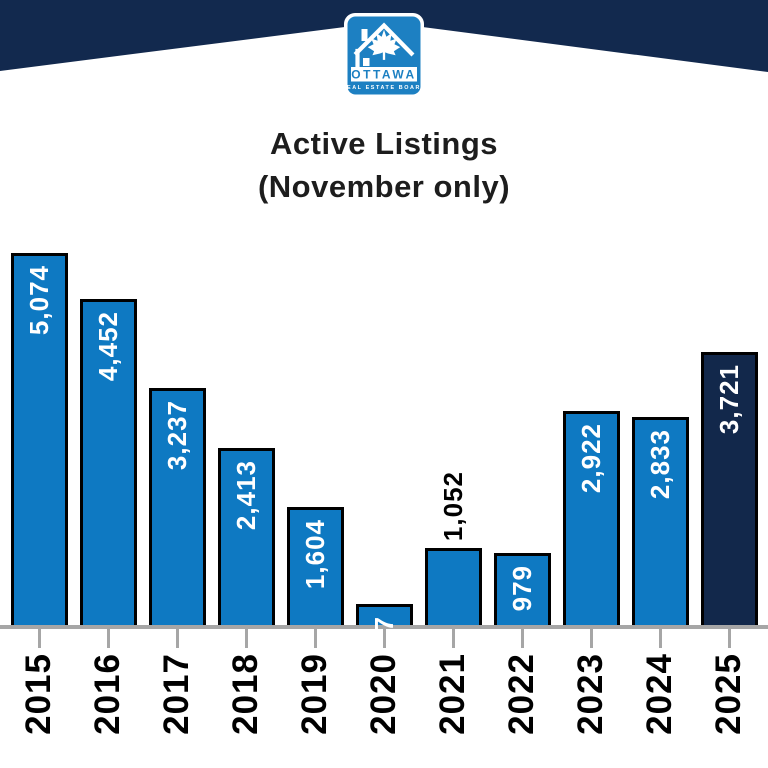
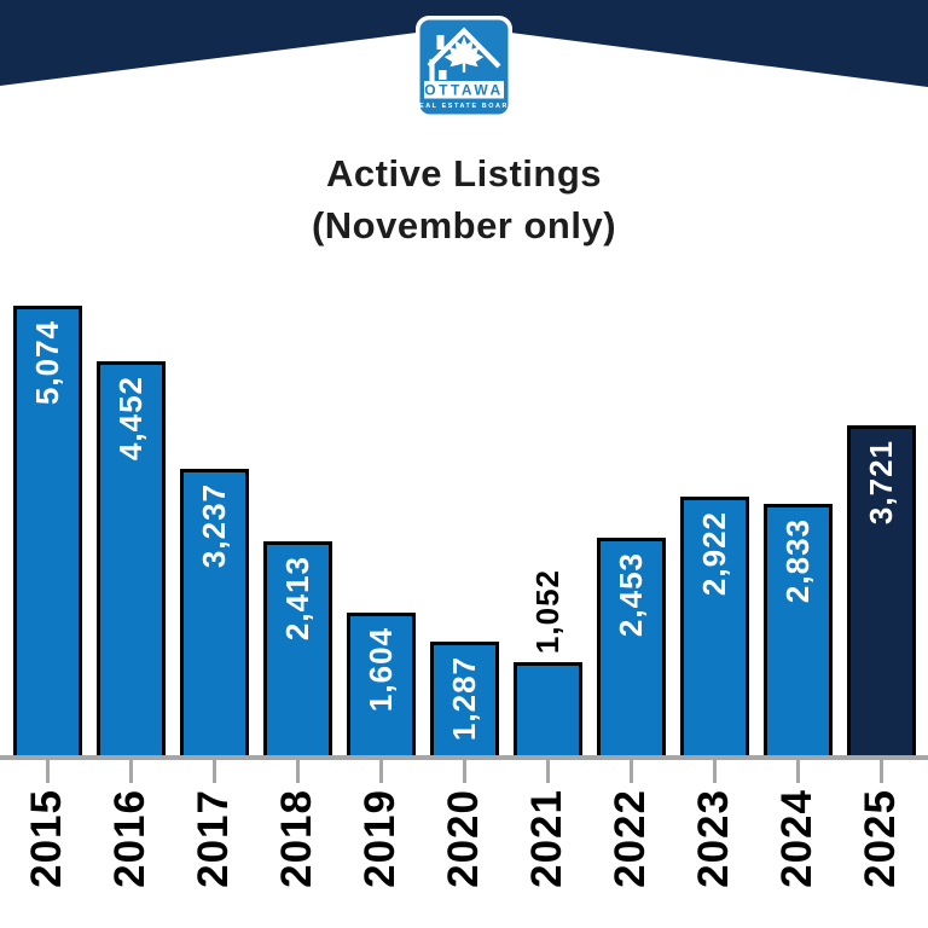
2020: 287 -> 1,287
2022: 979 -> 2,453
